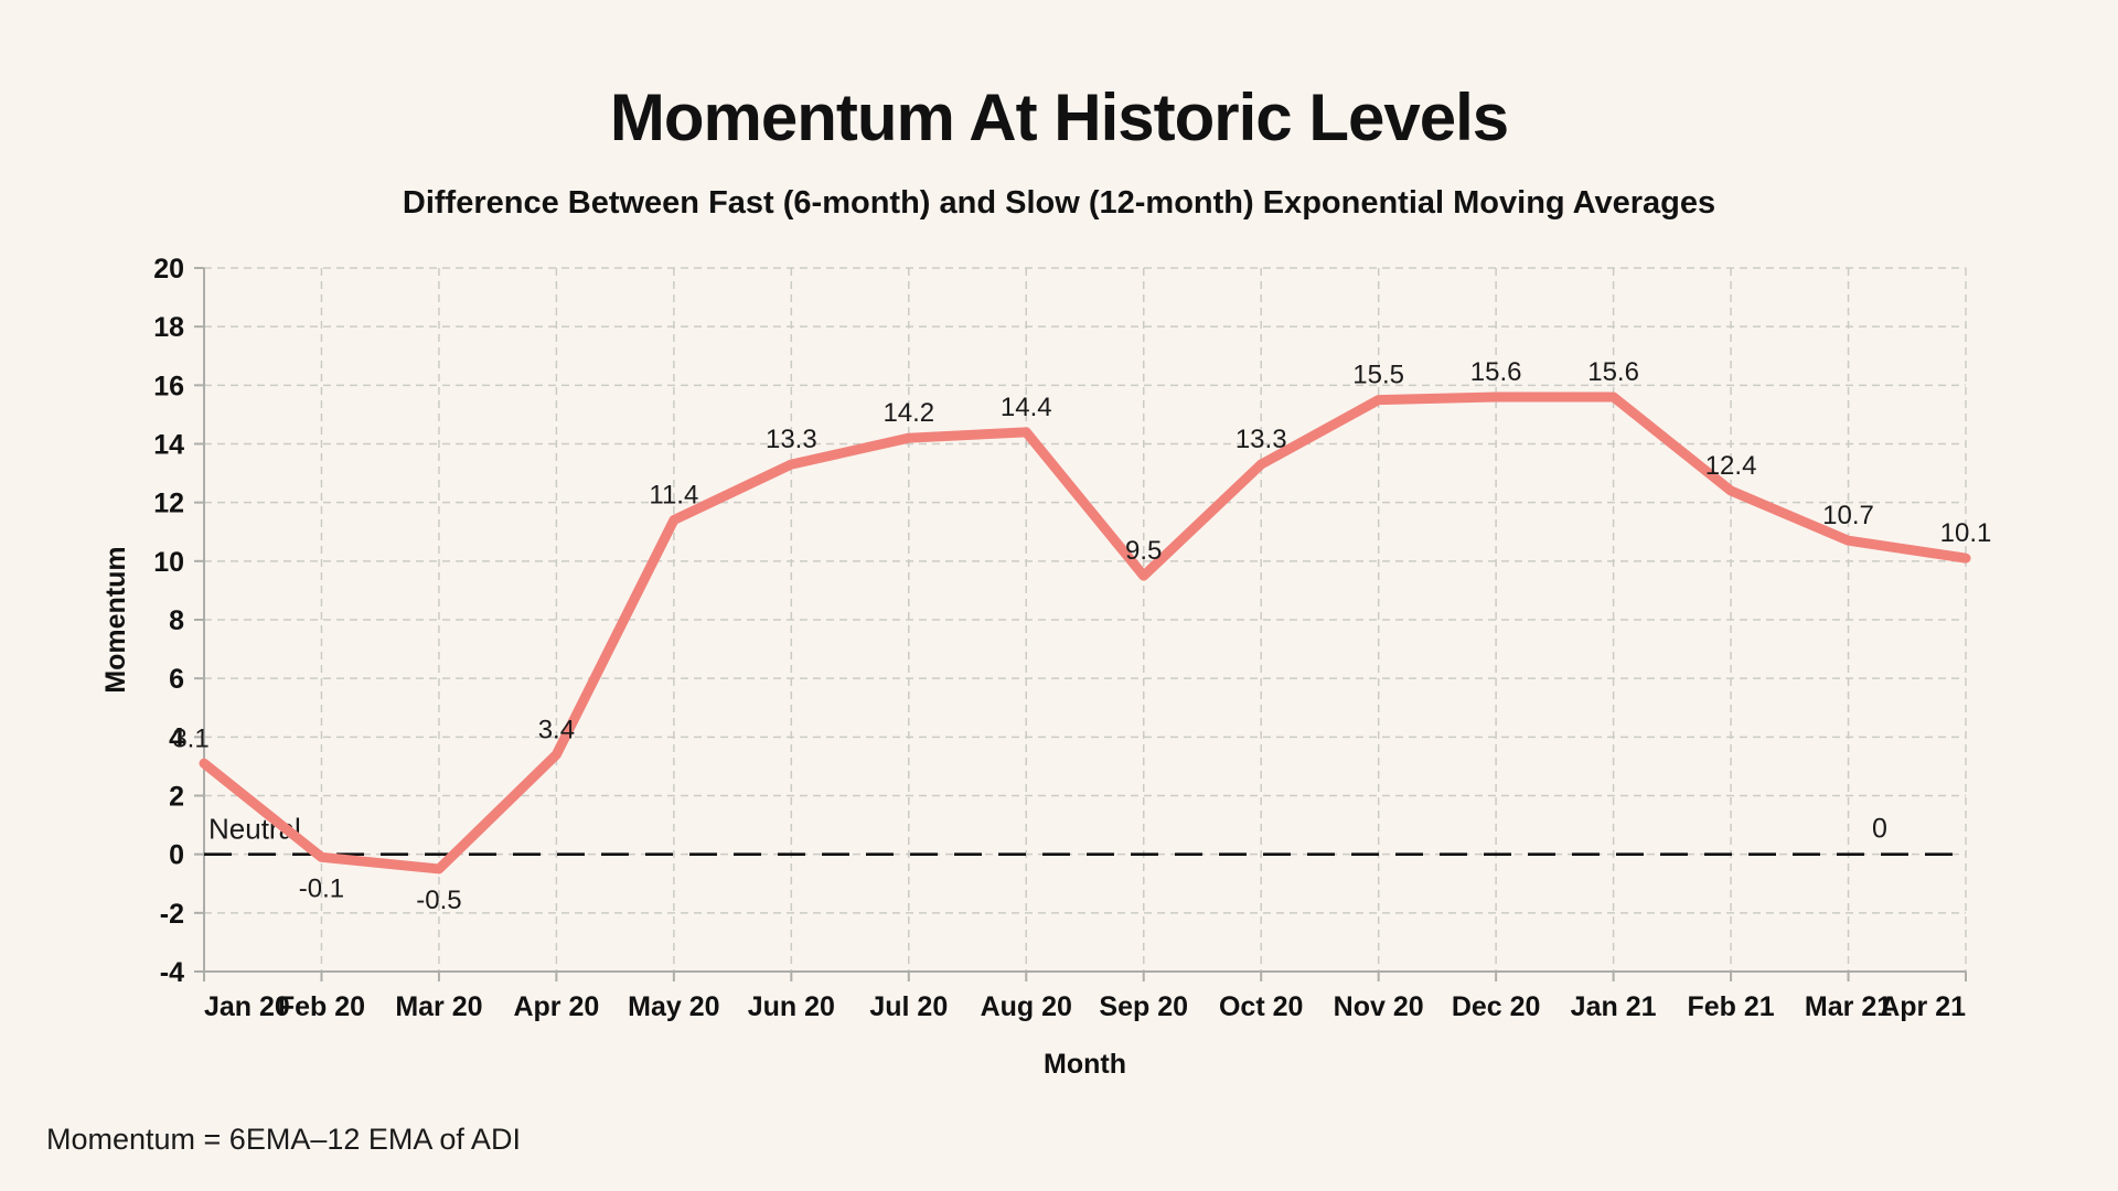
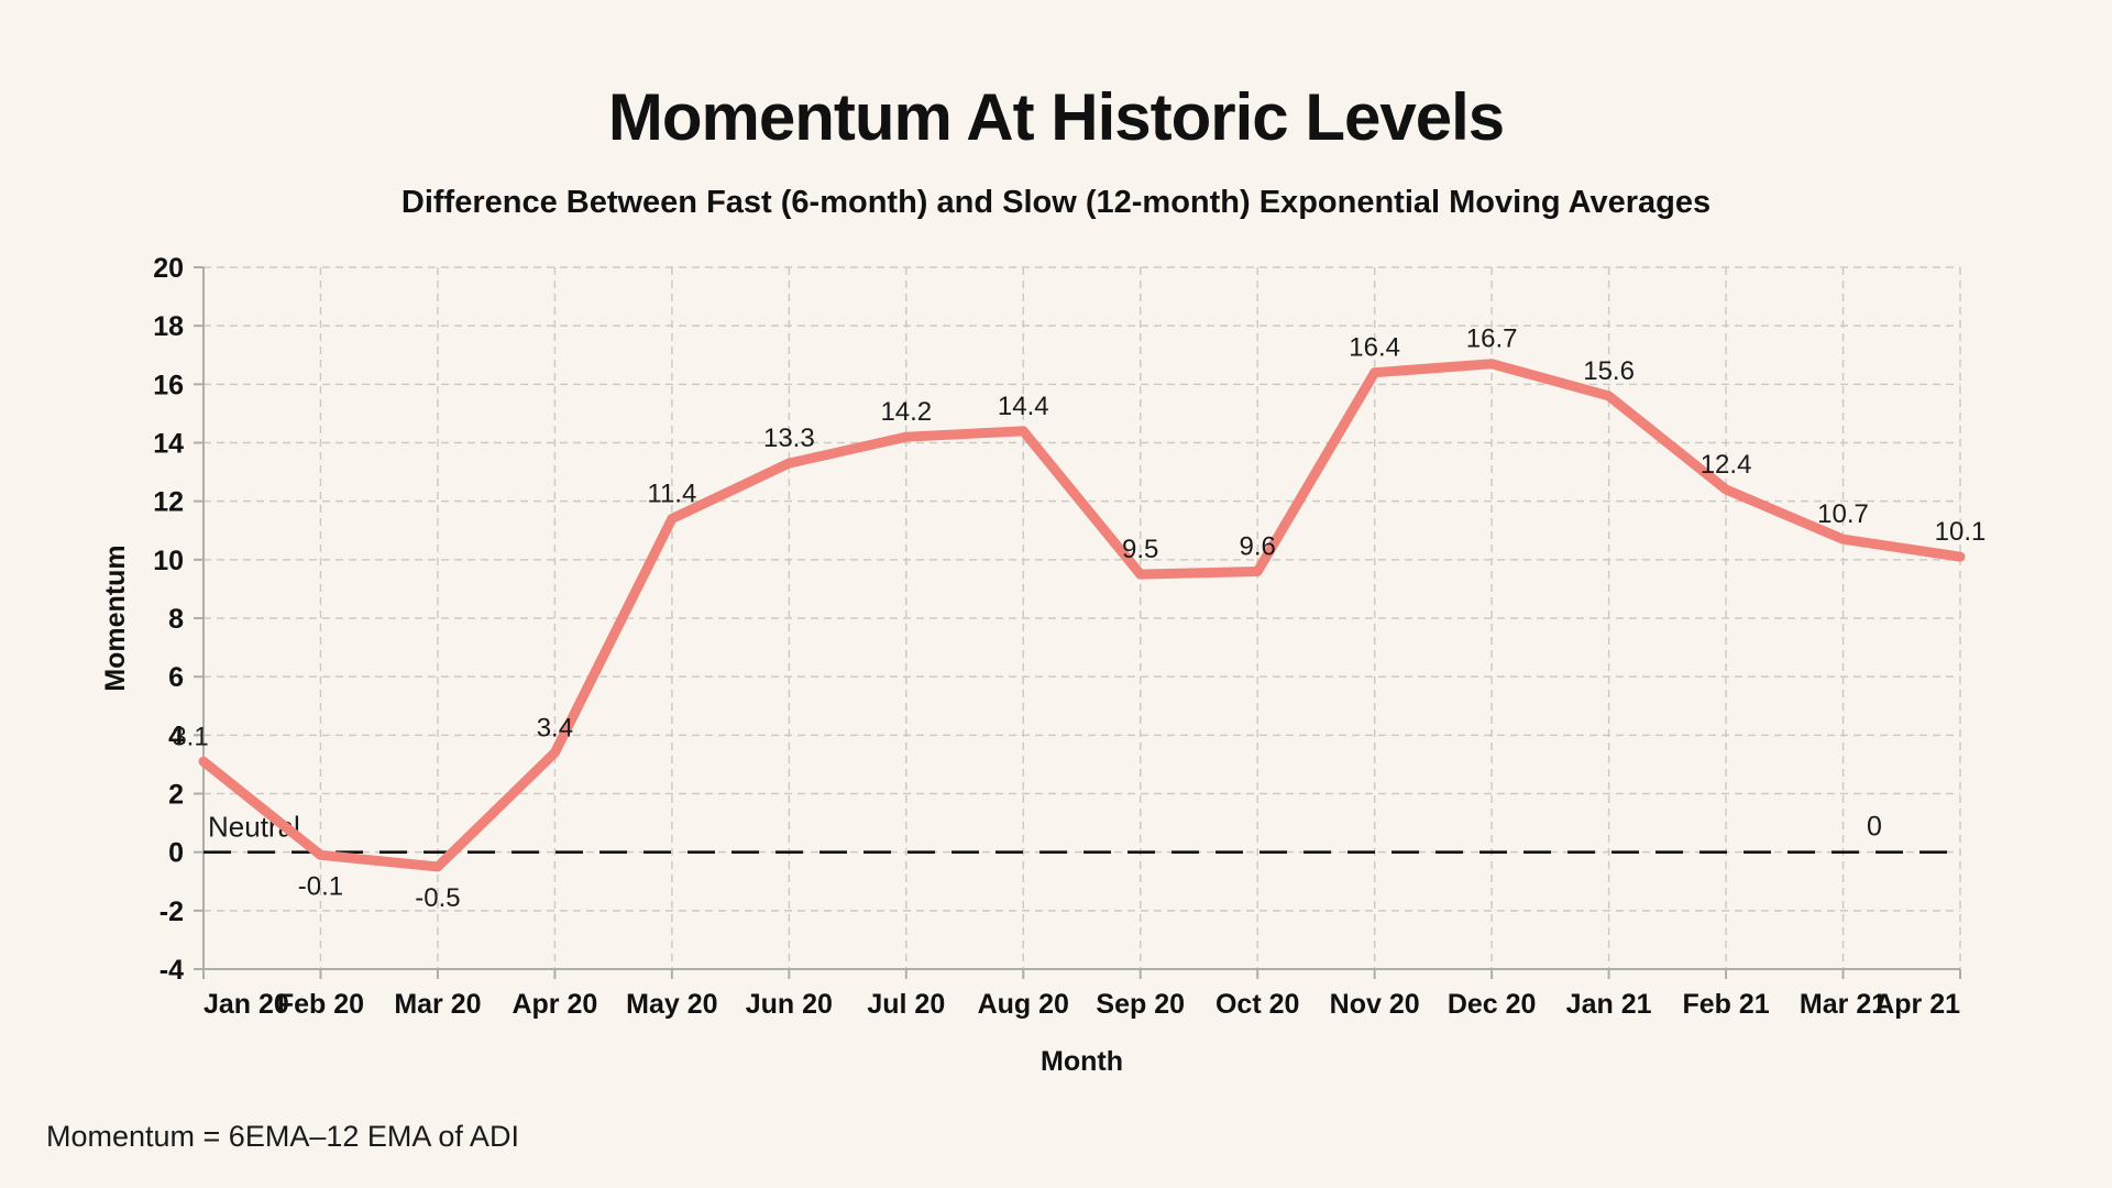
Oct 20: 13.3 -> 9.6
Nov 20: 15.5 -> 16.4
Dec 20: 15.6 -> 16.7
